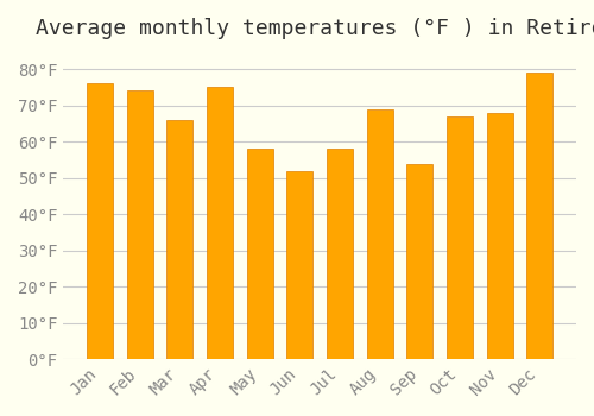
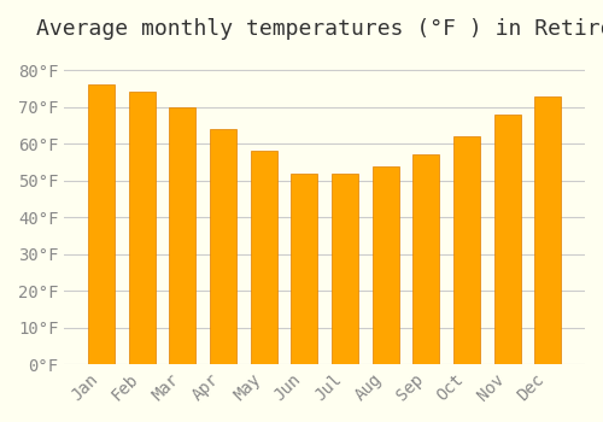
Mar: 66°F -> 70°F
Apr: 75°F -> 64°F
Jul: 58°F -> 52°F
Aug: 69°F -> 54°F
Sep: 54°F -> 57°F
Oct: 67°F -> 62°F
Dec: 79°F -> 73°F
